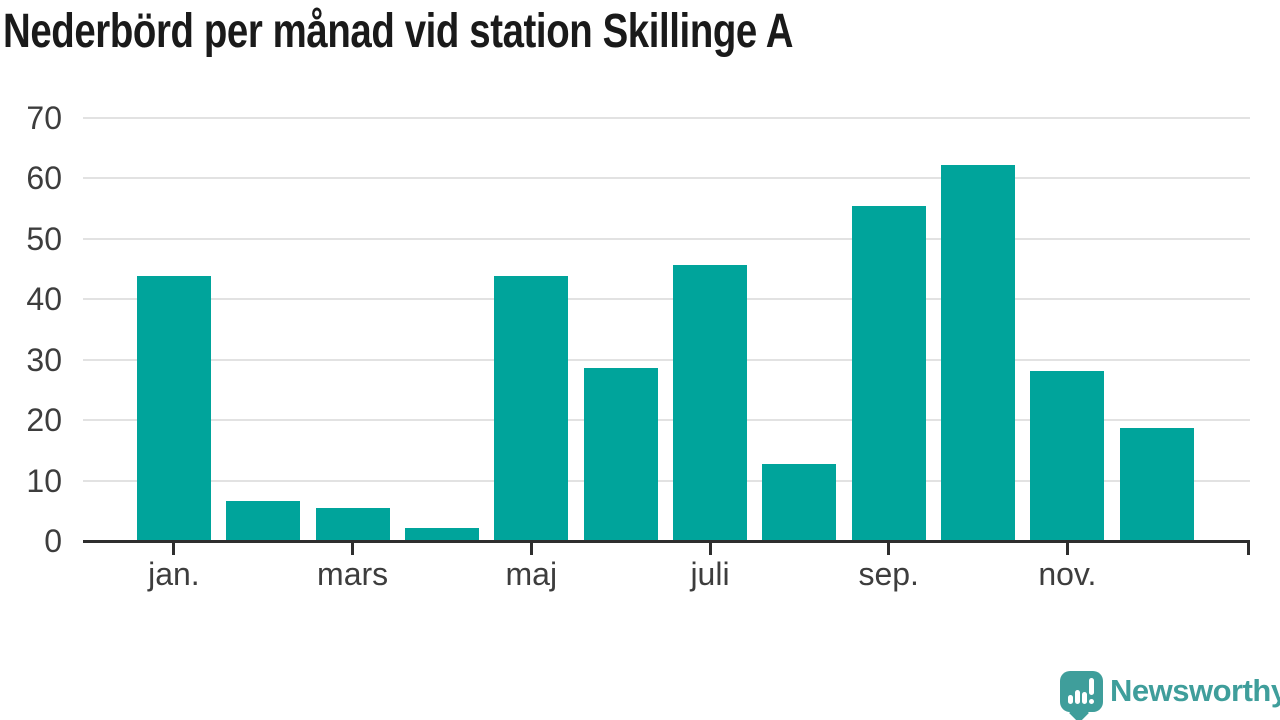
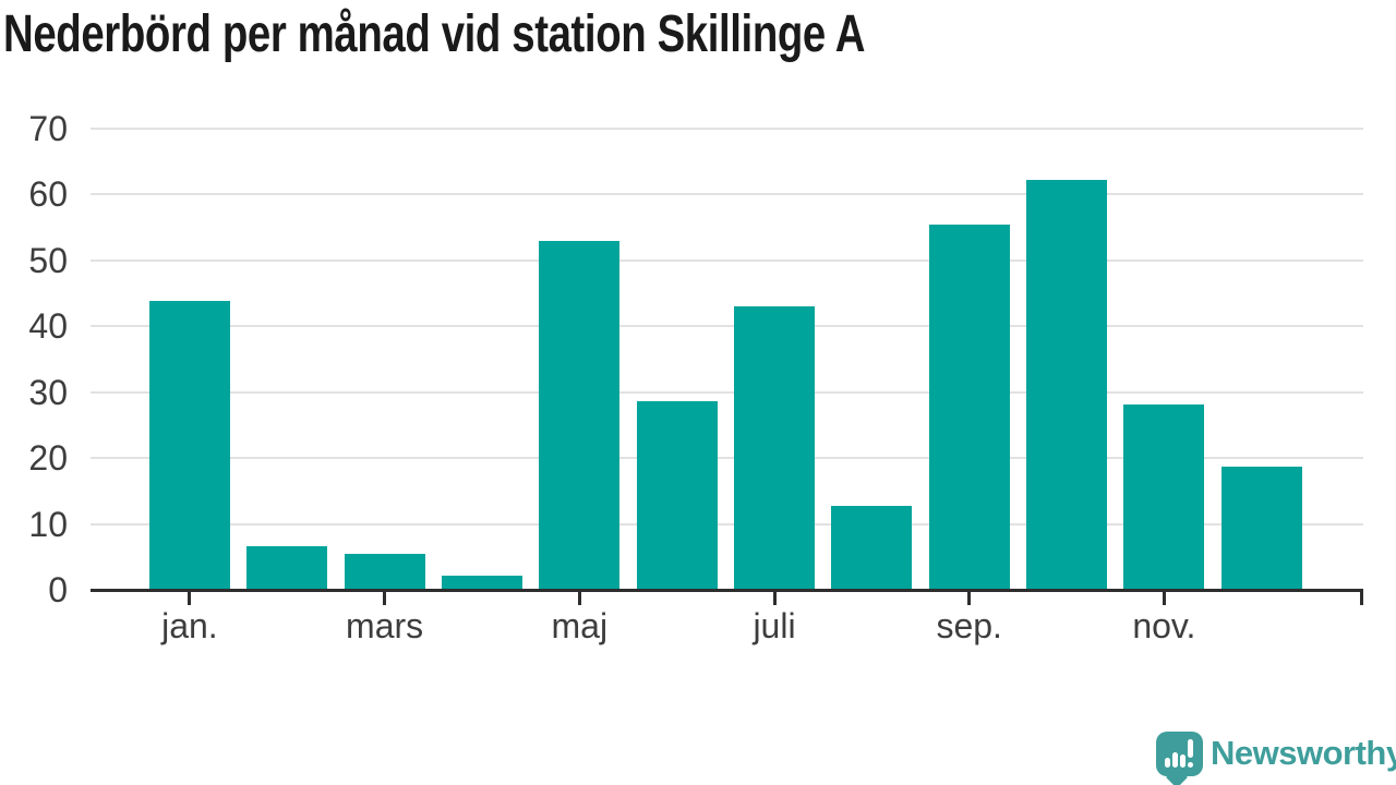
maj: 44 -> 53
juli: 46 -> 43
